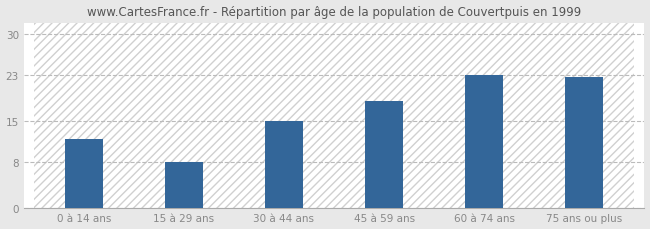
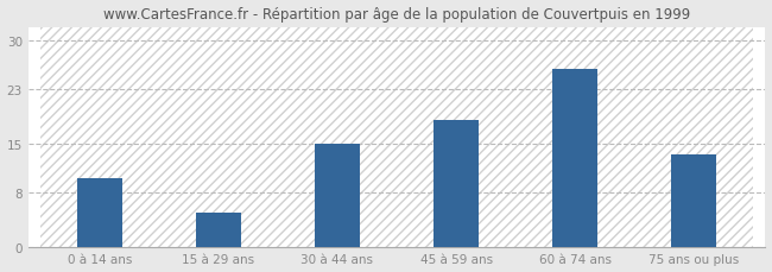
0 à 14 ans: 12.0 -> 10.0
15 à 29 ans: 8.0 -> 5.0
60 à 74 ans: 23.0 -> 26.0
75 ans ou plus: 22.6 -> 13.5
